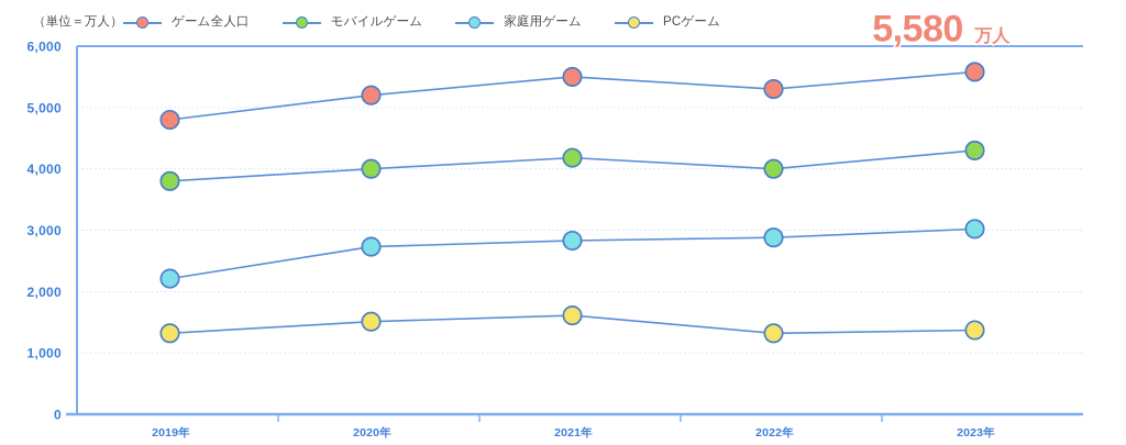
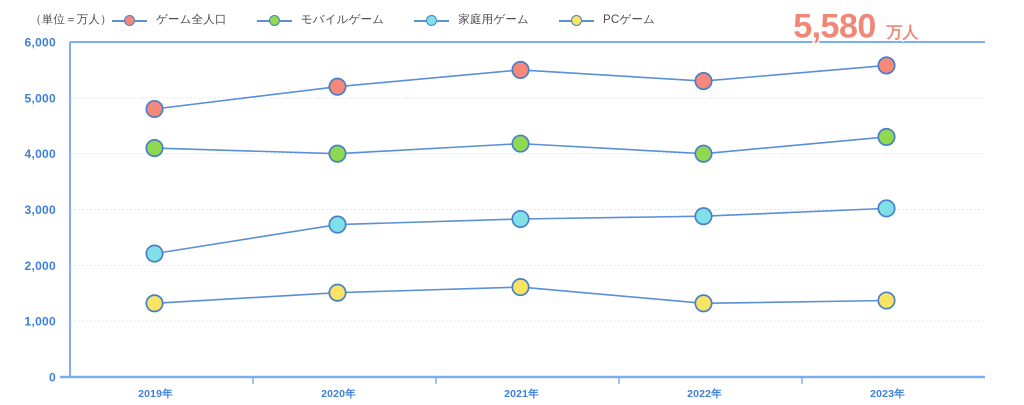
モバイルゲーム/2019年: 3800 -> 4100
